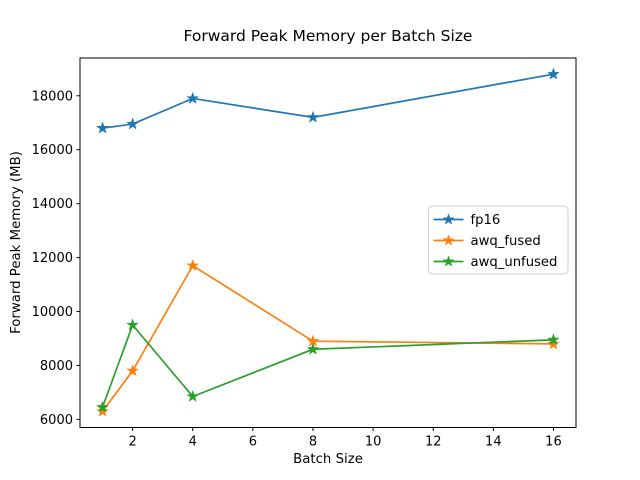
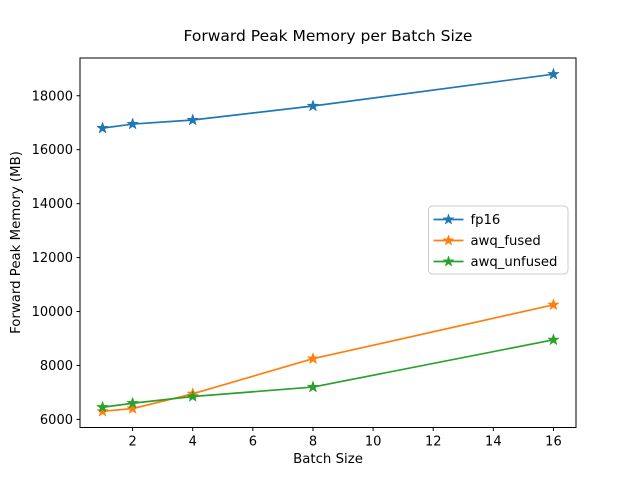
awq_fused/2: 7800 -> 6400
awq_unfused/2: 9500 -> 6600
fp16/4: 17900 -> 17100
awq_fused/4: 11700 -> 7000
fp16/8: 17200 -> 17600
awq_fused/8: 8900 -> 8200
awq_unfused/8: 8600 -> 7200
awq_fused/16: 8800 -> 10200
